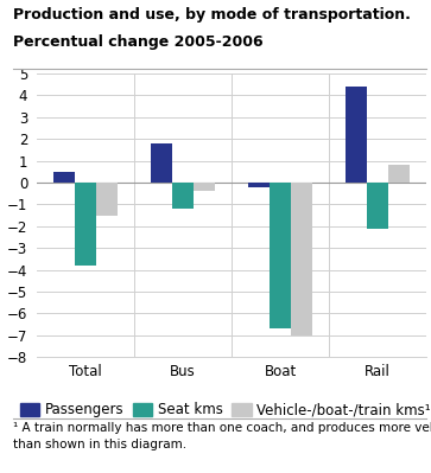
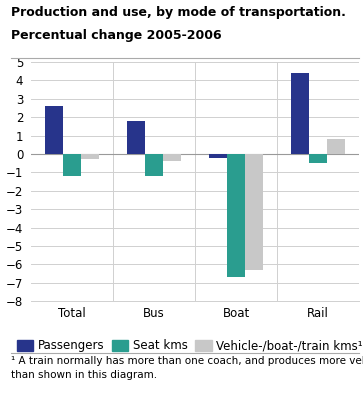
Passengers/Total: 0.5 -> 2.6
Seat kms/Total: -3.8 -> -1.2
Vehicle-/boat-/train kms¹/Total: -1.5 -> -0.3
Vehicle-/boat-/train kms¹/Boat: -7.0 -> -6.3
Seat kms/Rail: -2.1 -> -0.5
